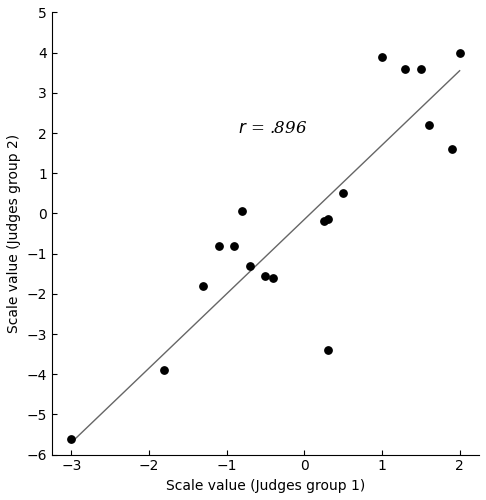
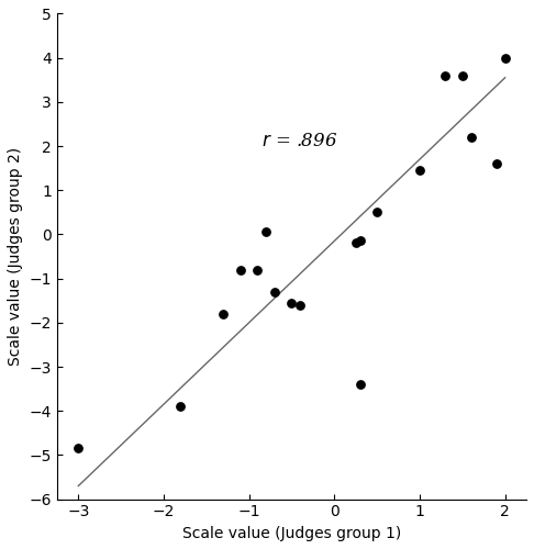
−3: -5.60 -> -4.85
1: 3.90 -> 1.45
